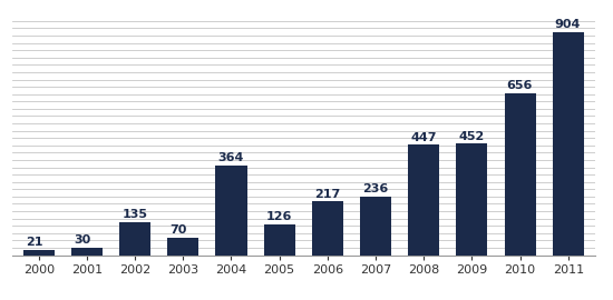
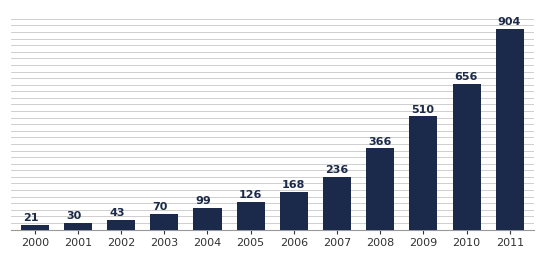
2002: 135 -> 43
2004: 364 -> 99
2006: 217 -> 168
2008: 447 -> 366
2009: 452 -> 510
